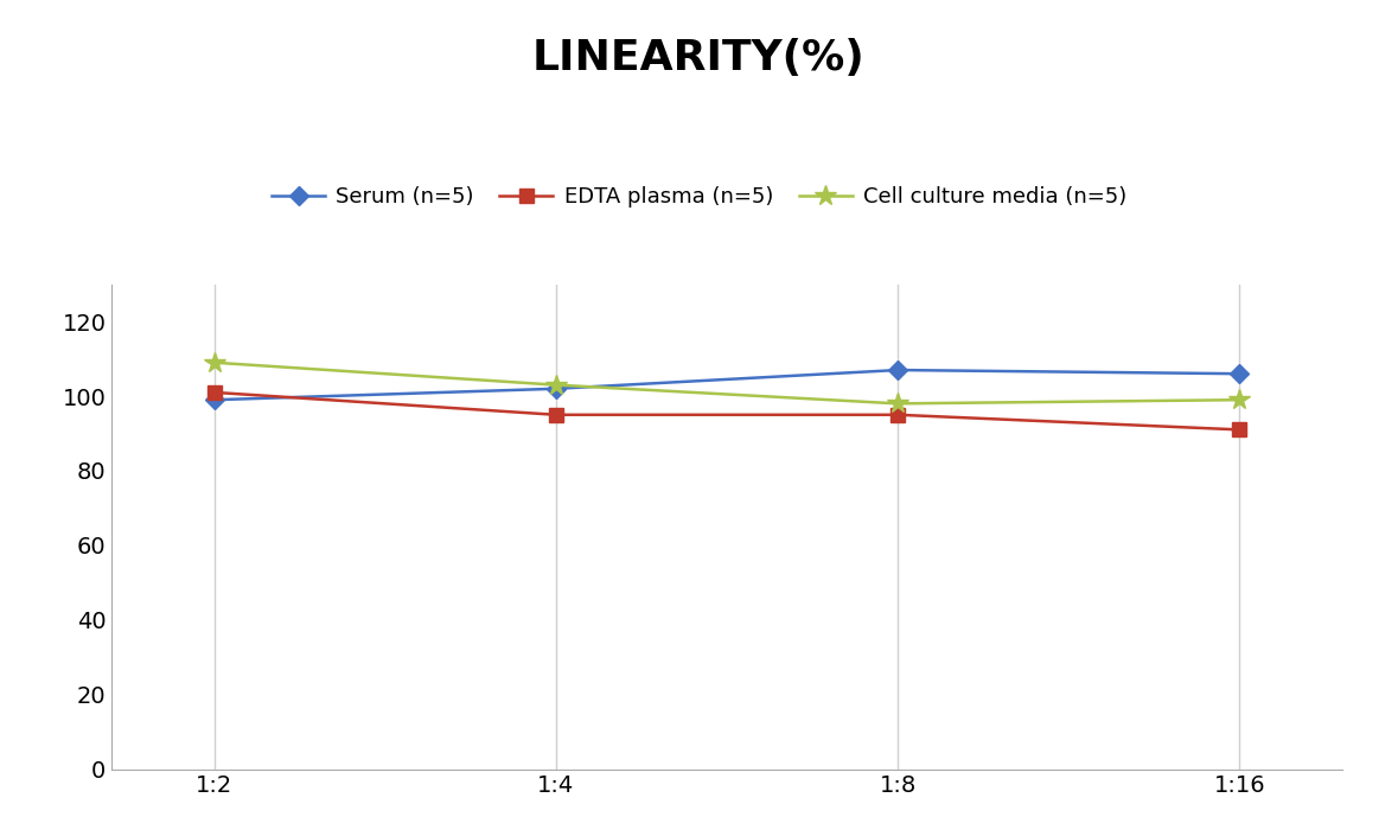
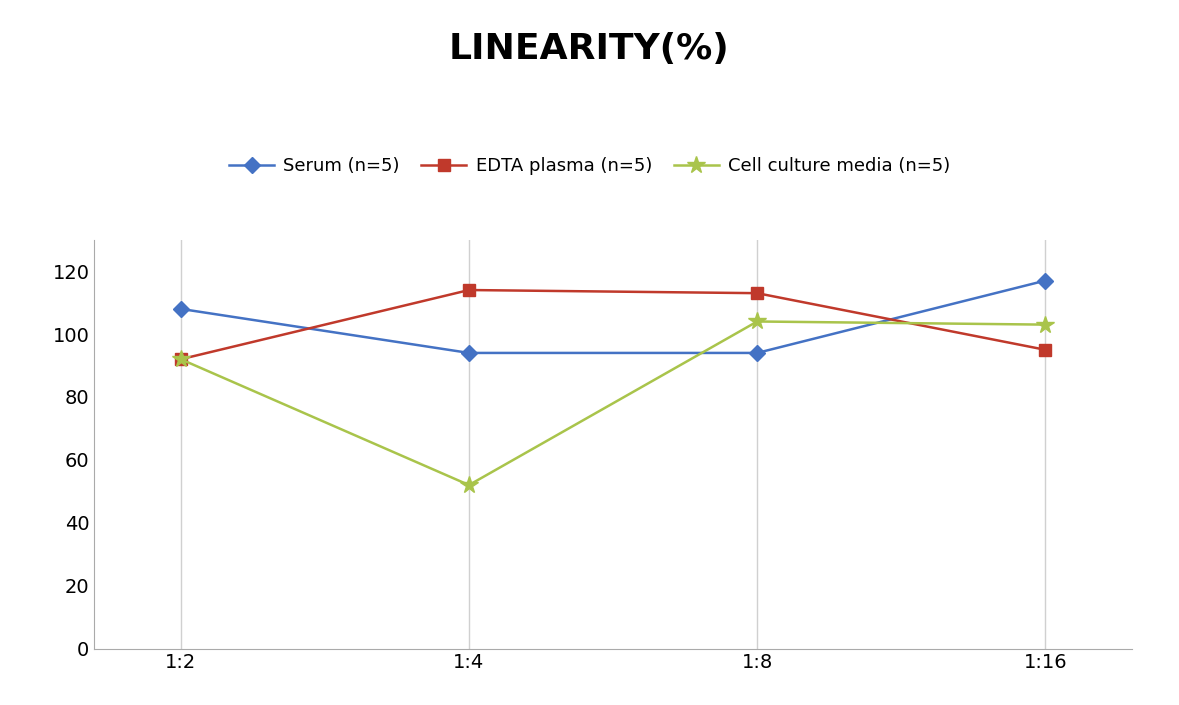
Serum (n=5)/1:2: 99 -> 108
EDTA plasma (n=5)/1:2: 101 -> 92
Cell culture media (n=5)/1:2: 109 -> 92
Serum (n=5)/1:4: 102 -> 94
EDTA plasma (n=5)/1:4: 95 -> 114
Cell culture media (n=5)/1:4: 103 -> 52
Serum (n=5)/1:8: 107 -> 94
EDTA plasma (n=5)/1:8: 95 -> 113
Cell culture media (n=5)/1:8: 98 -> 104
Serum (n=5)/1:16: 106 -> 117
EDTA plasma (n=5)/1:16: 91 -> 95
Cell culture media (n=5)/1:16: 99 -> 103
